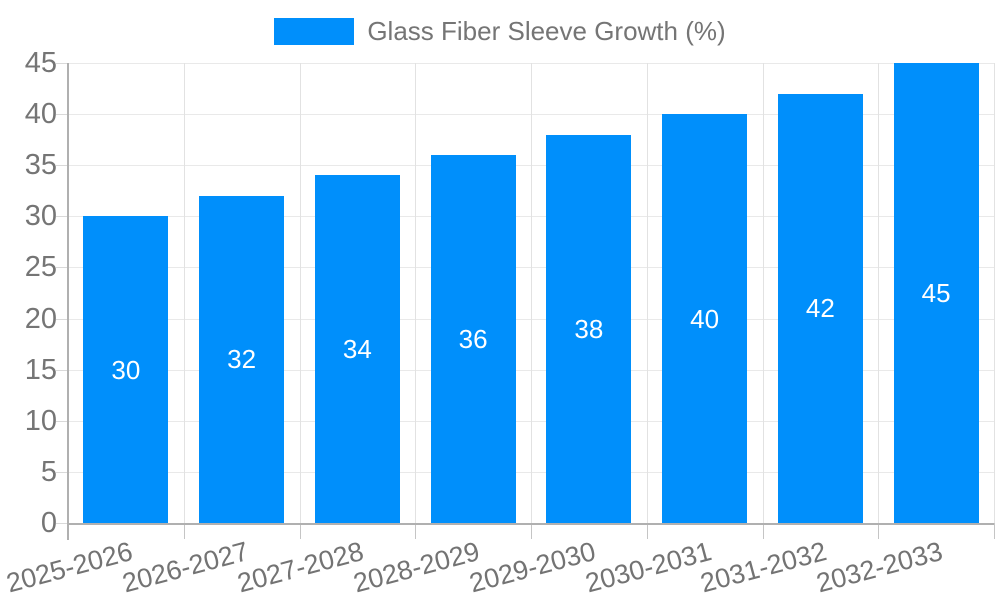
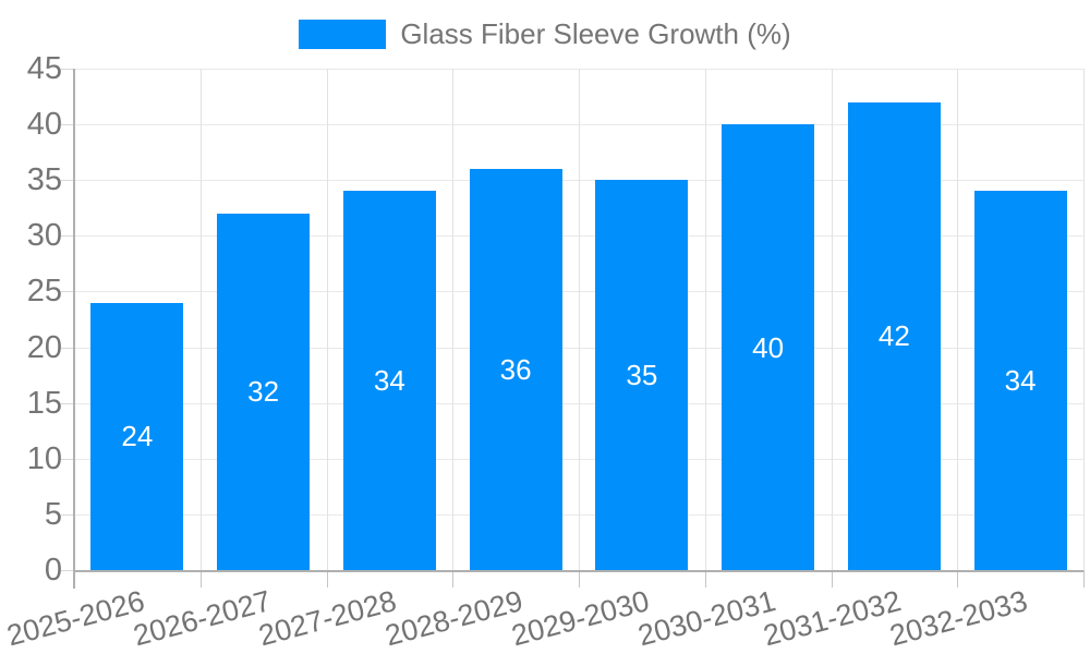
2025-2026: 30 -> 24
2029-2030: 38 -> 35
2032-2033: 45 -> 34
